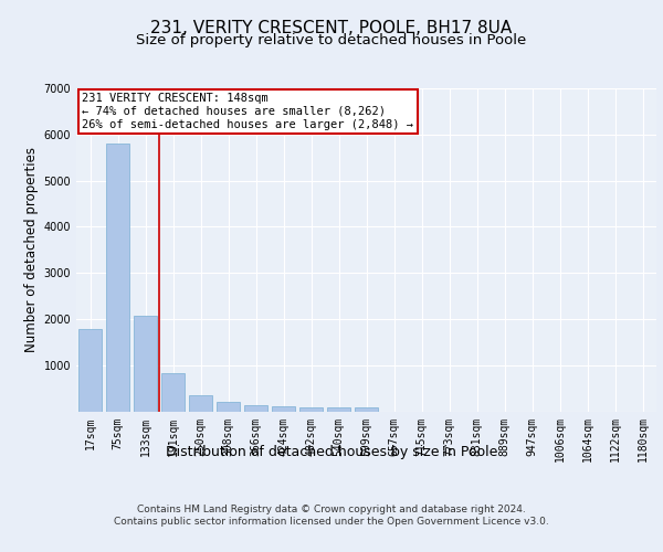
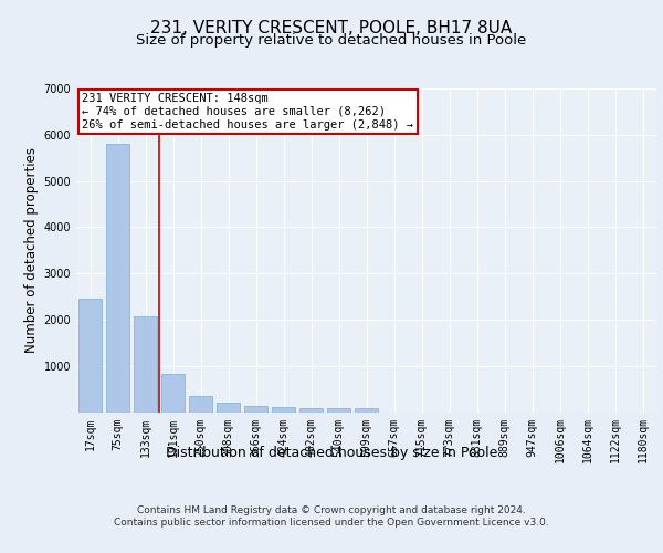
17sqm: 1780 -> 2450
